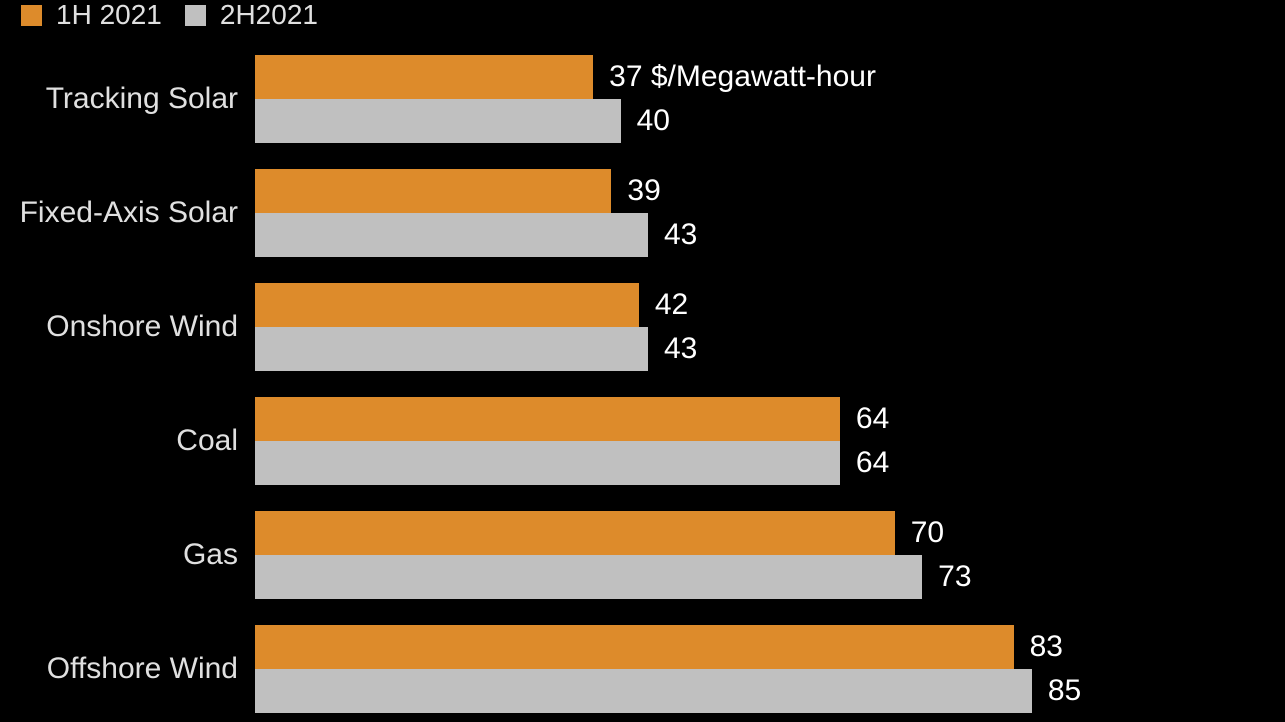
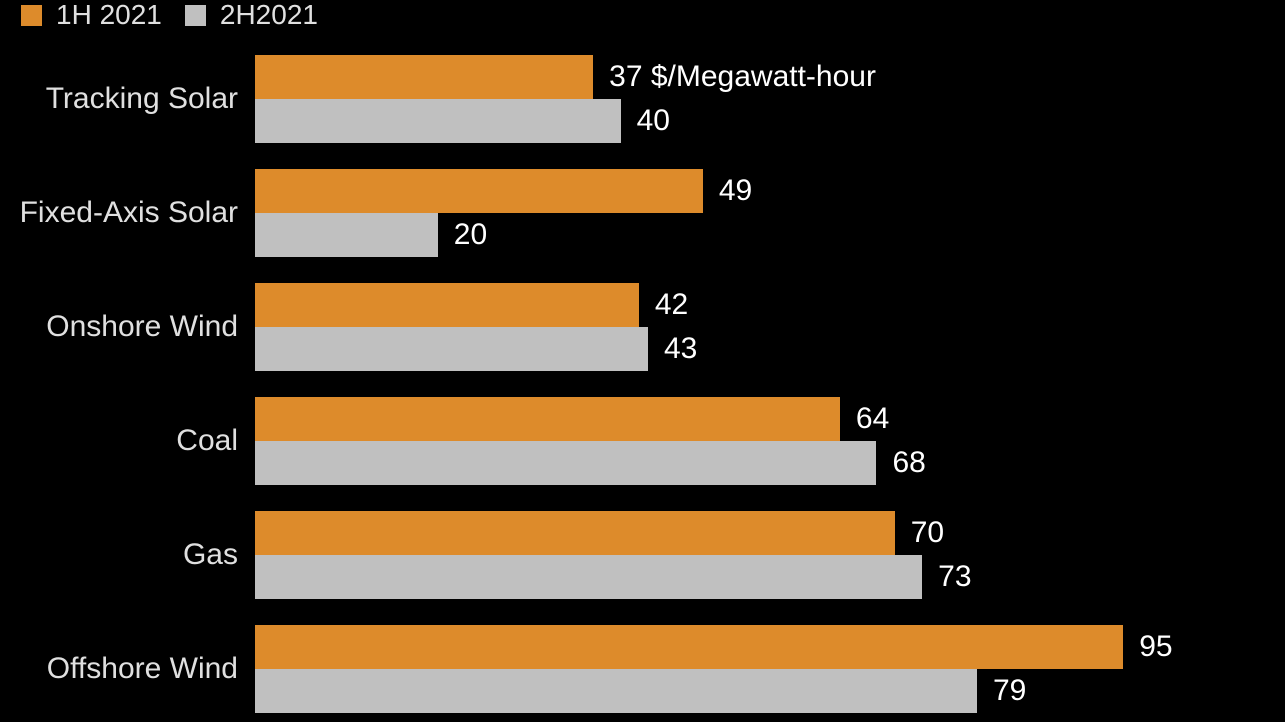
1H 2021/Fixed-Axis Solar: 39 -> 49
2H2021/Fixed-Axis Solar: 43 -> 20
2H2021/Coal: 64 -> 68
1H 2021/Offshore Wind: 83 -> 95
2H2021/Offshore Wind: 85 -> 79
